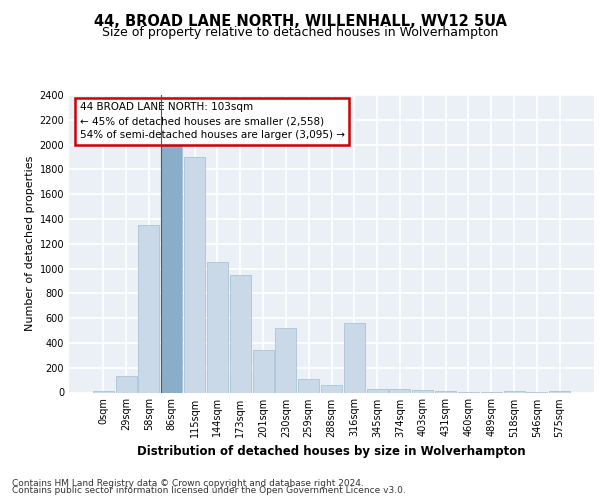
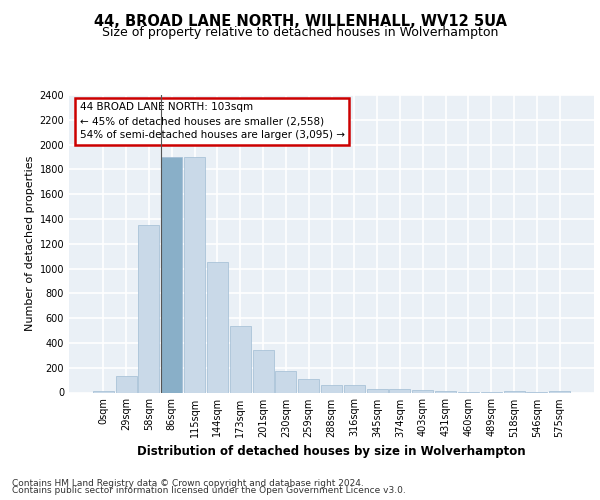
86sqm: 2010 -> 1900
173sqm: 950 -> 540
230sqm: 520 -> 170
316sqm: 560 -> 60
